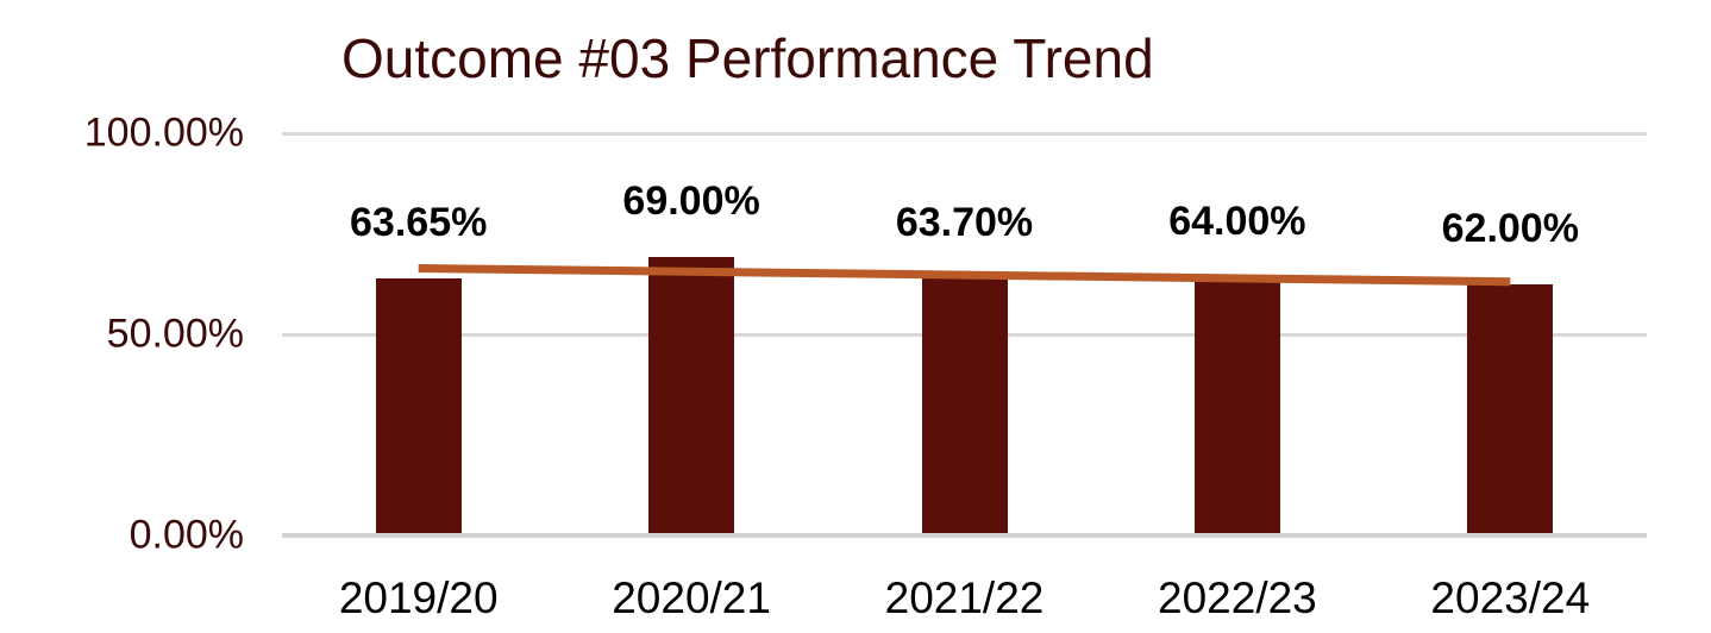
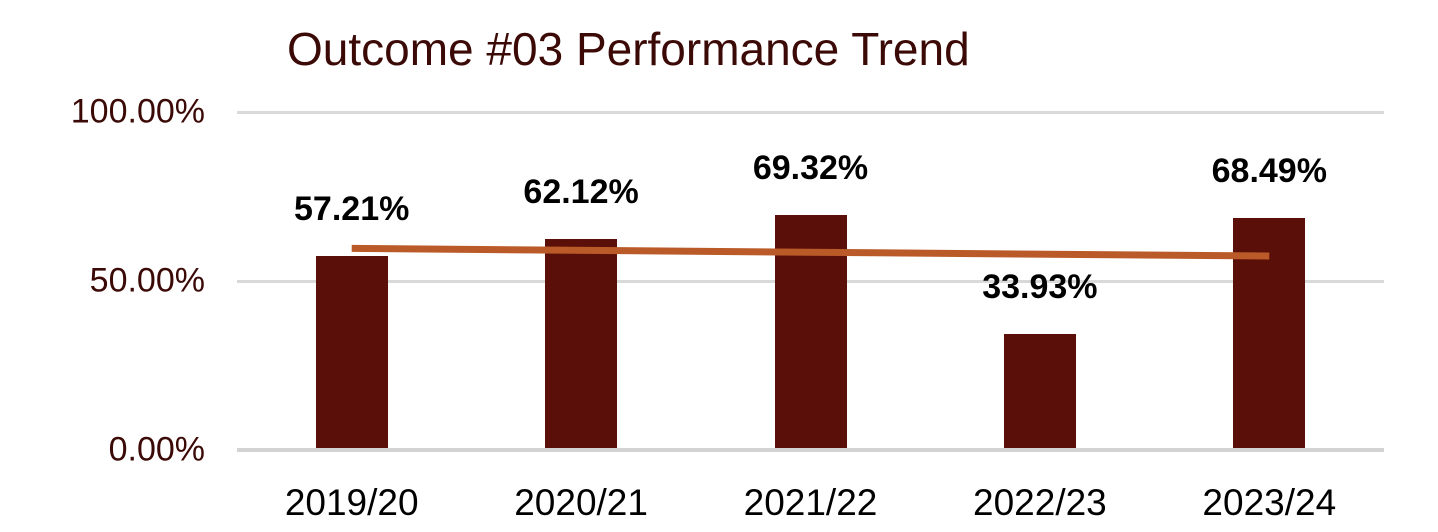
2019/20: 63.65% -> 57.21%
2020/21: 69.00% -> 62.12%
2021/22: 63.70% -> 69.32%
2022/23: 64.00% -> 33.93%
2023/24: 62.00% -> 68.49%
